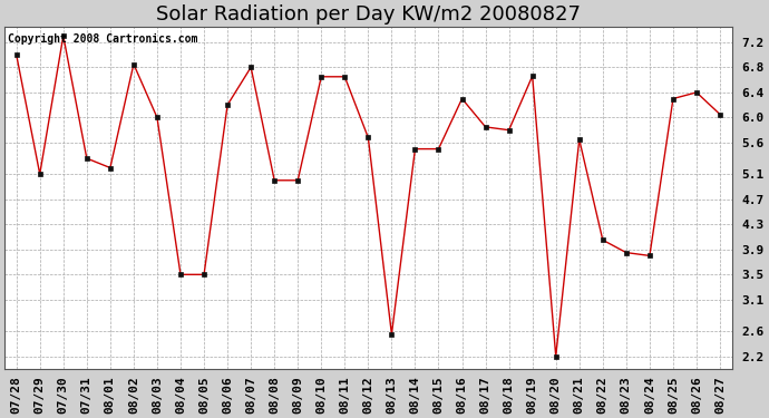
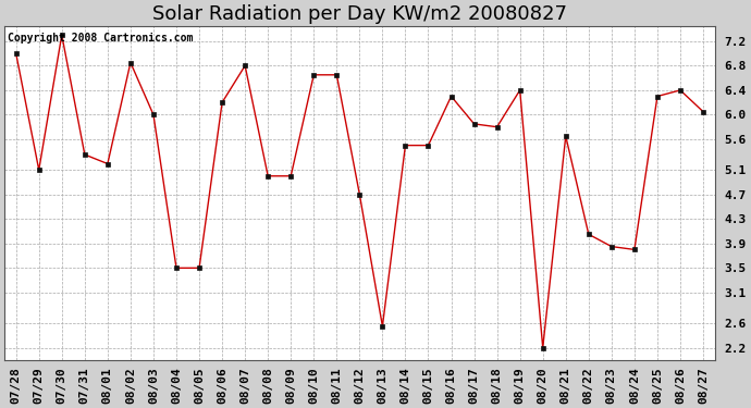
08/12: 5.68 -> 4.70
08/19: 6.66 -> 6.40
